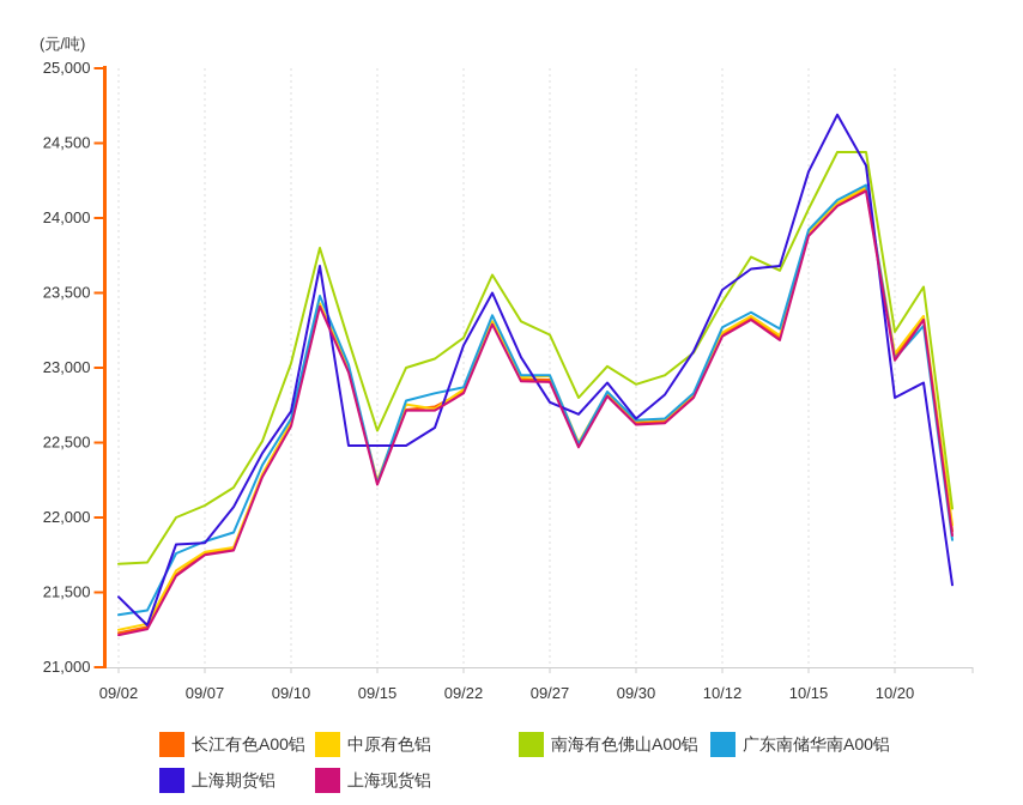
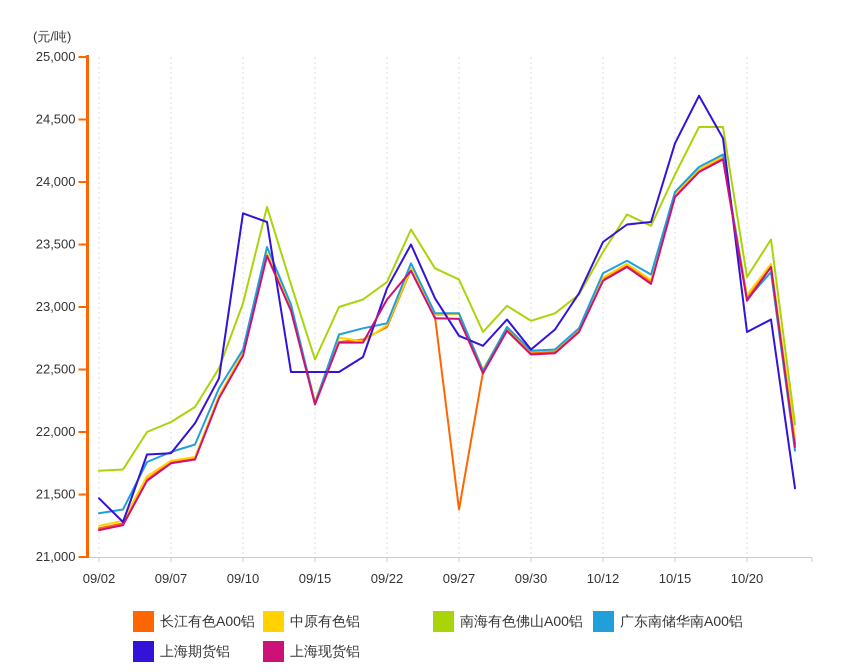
上海期货铝/09/10: 22710 -> 23750
上海现货铝/09/22: 22830 -> 23060
长江有色A00铝/09/27: 22920 -> 21380
